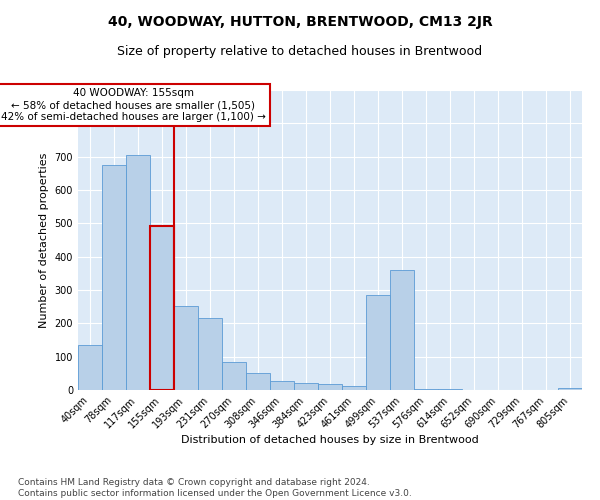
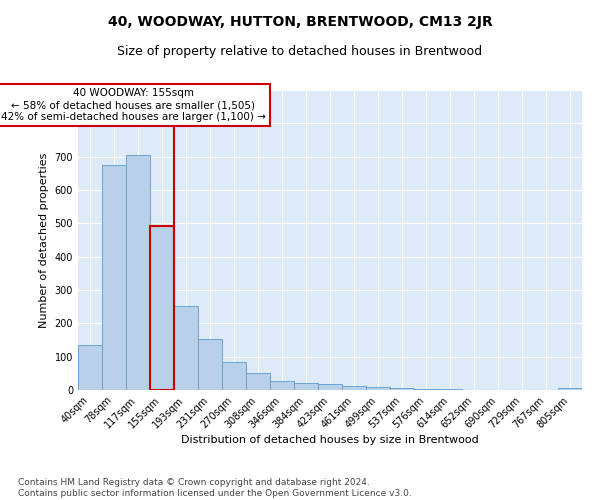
231sqm: 215 -> 152
499sqm: 285 -> 10
537sqm: 360 -> 5
